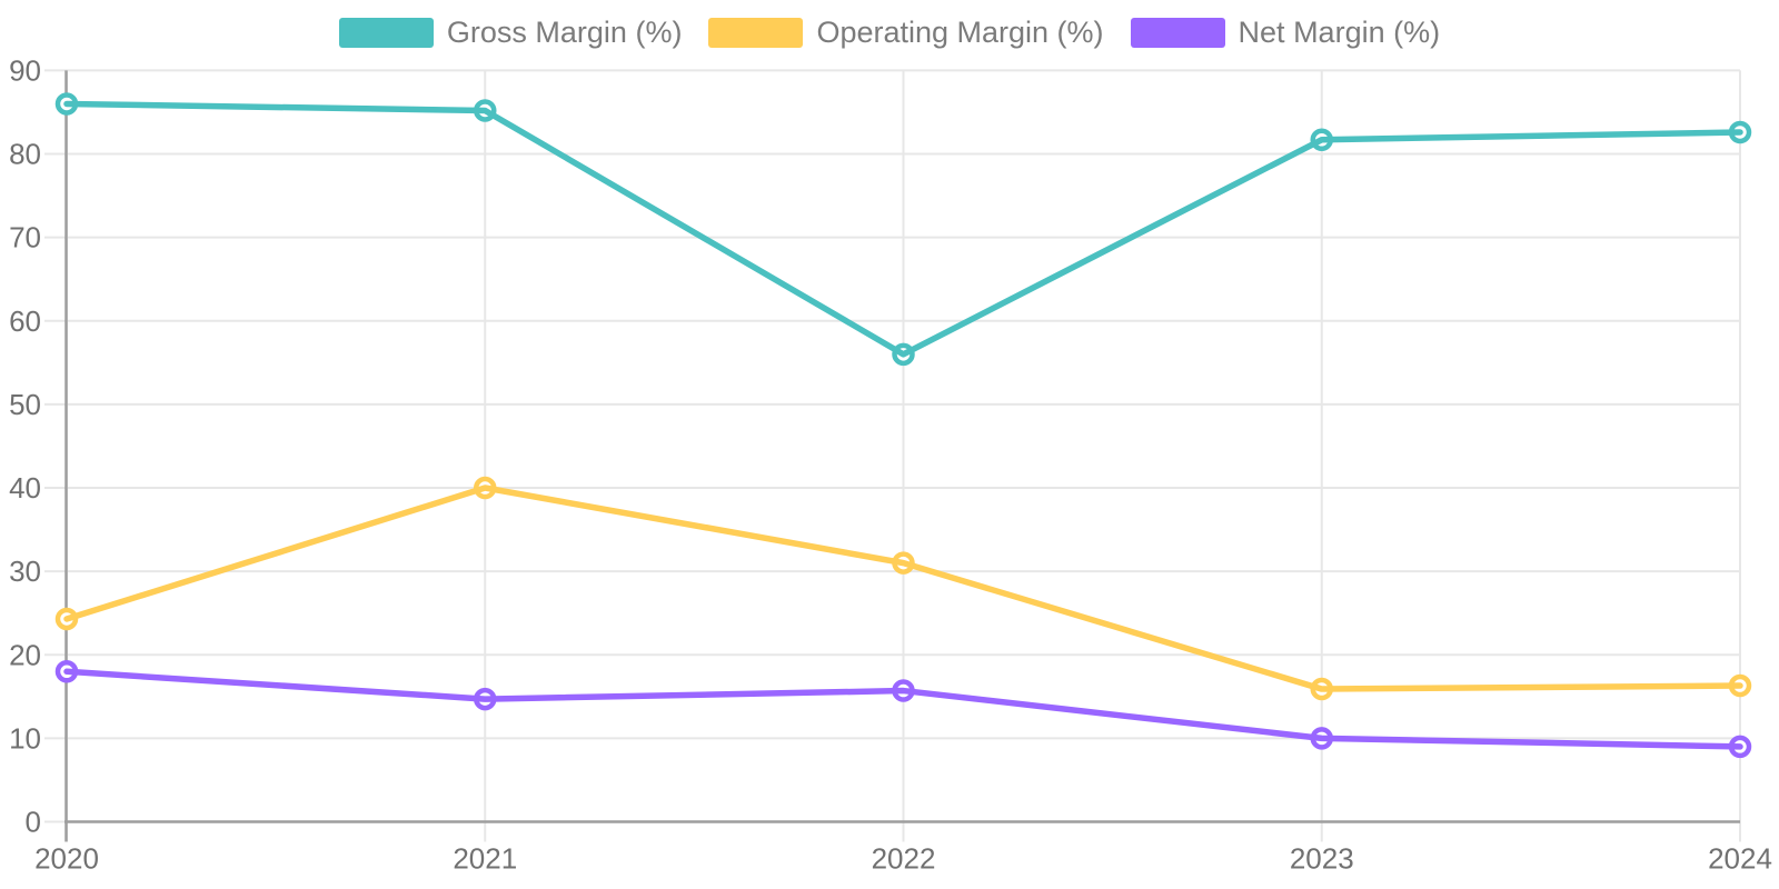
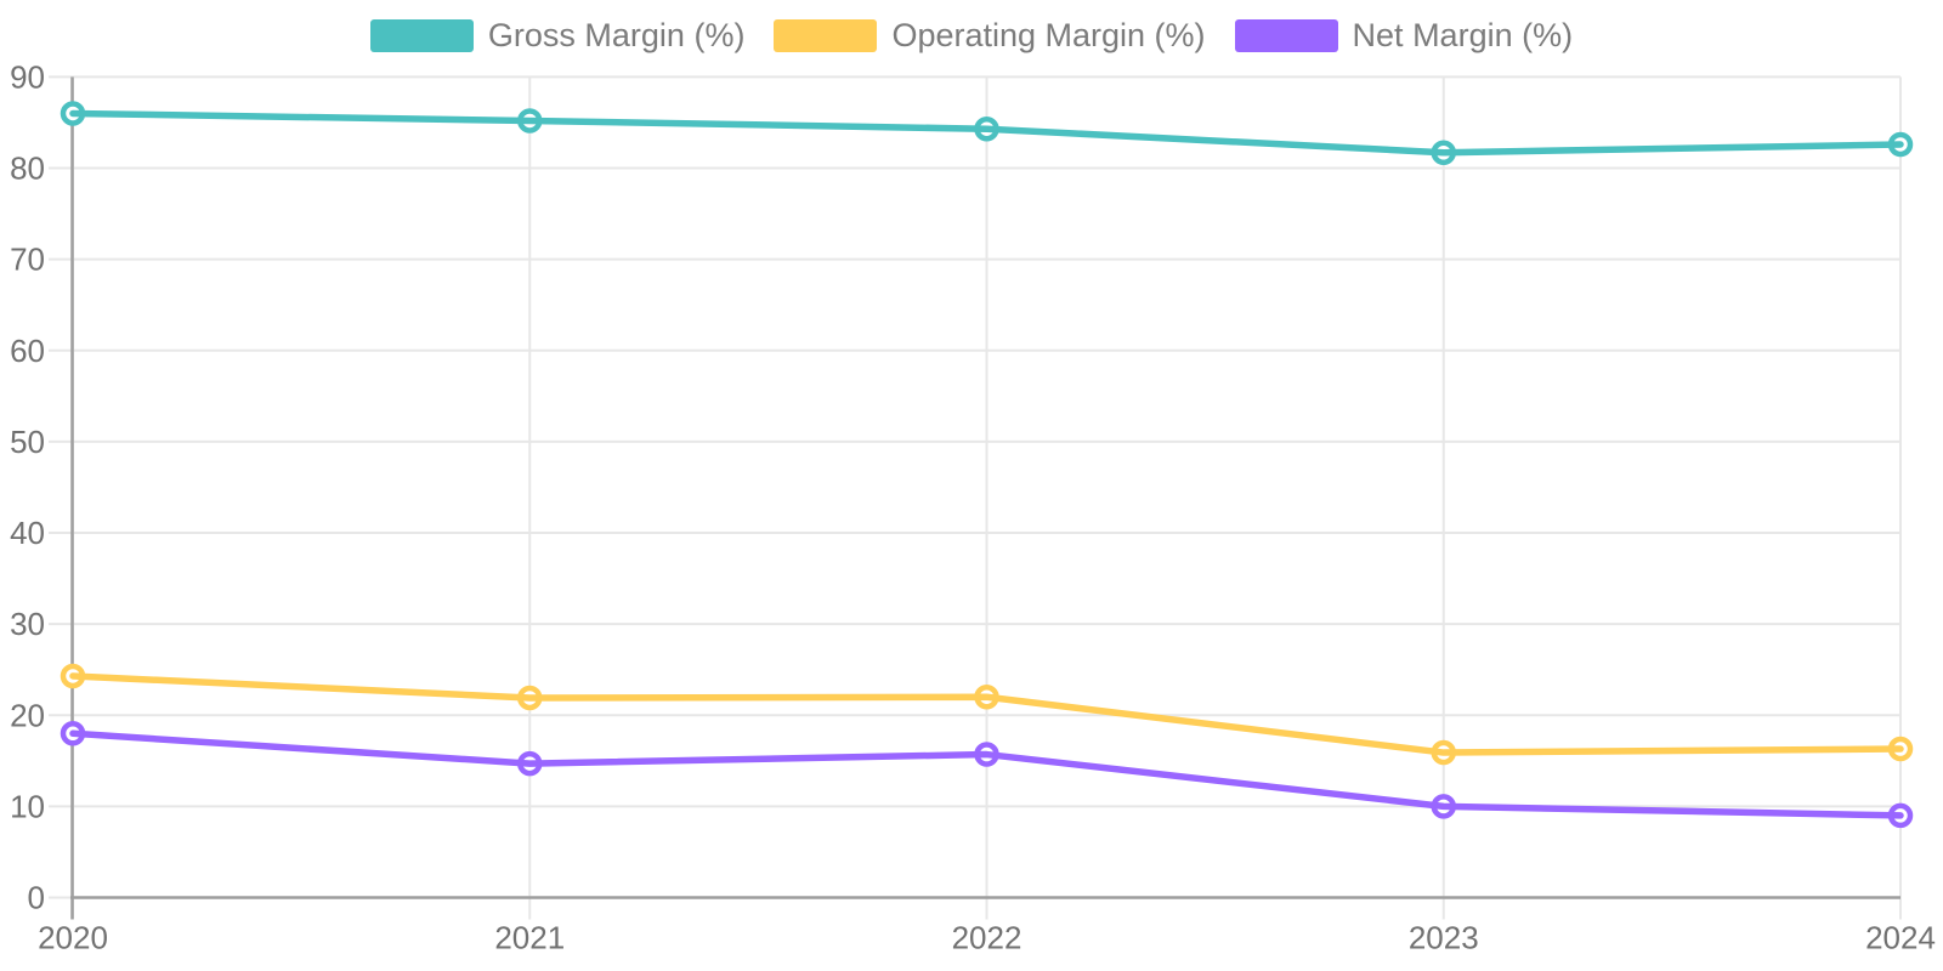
Operating Margin (%)/2021: 40 -> 22
Gross Margin (%)/2022: 56 -> 84
Operating Margin (%)/2022: 31 -> 22
